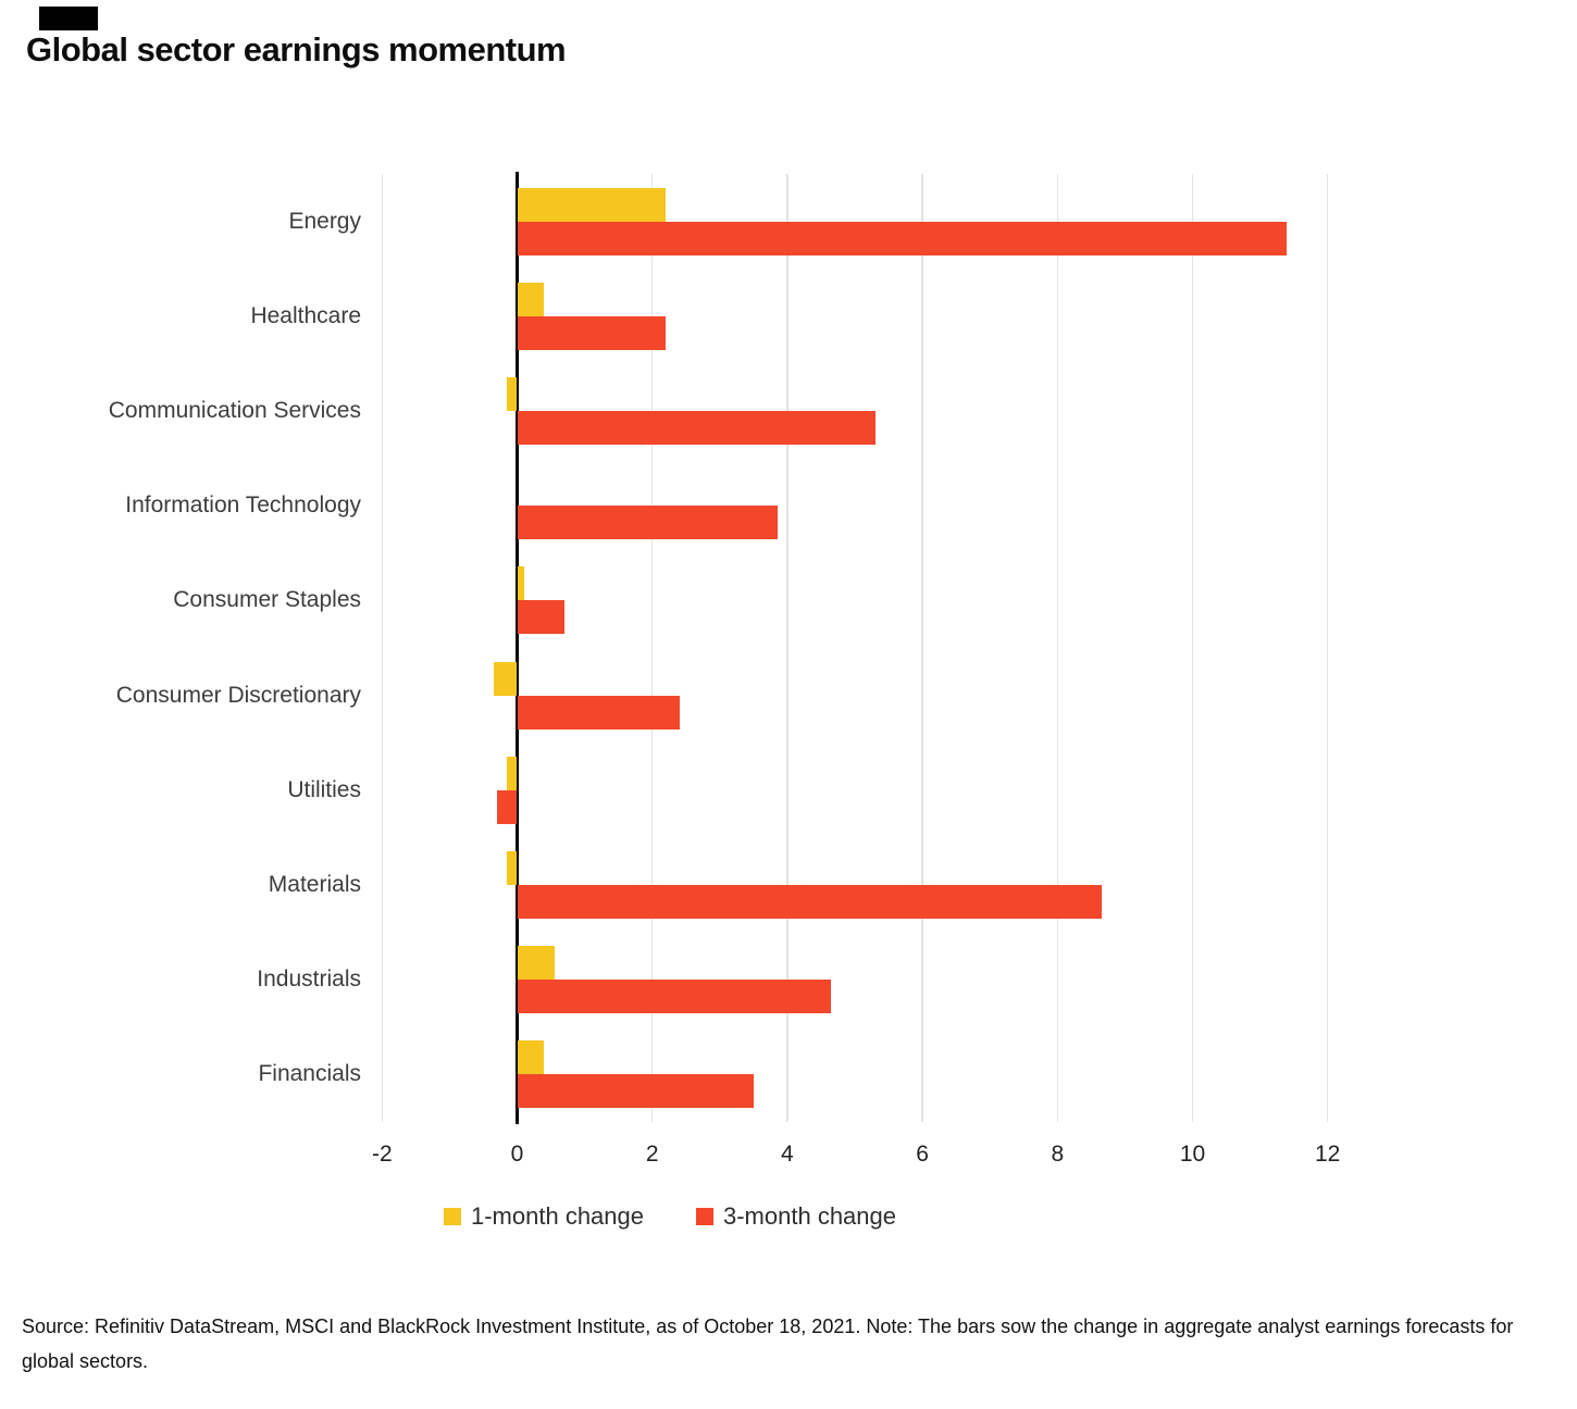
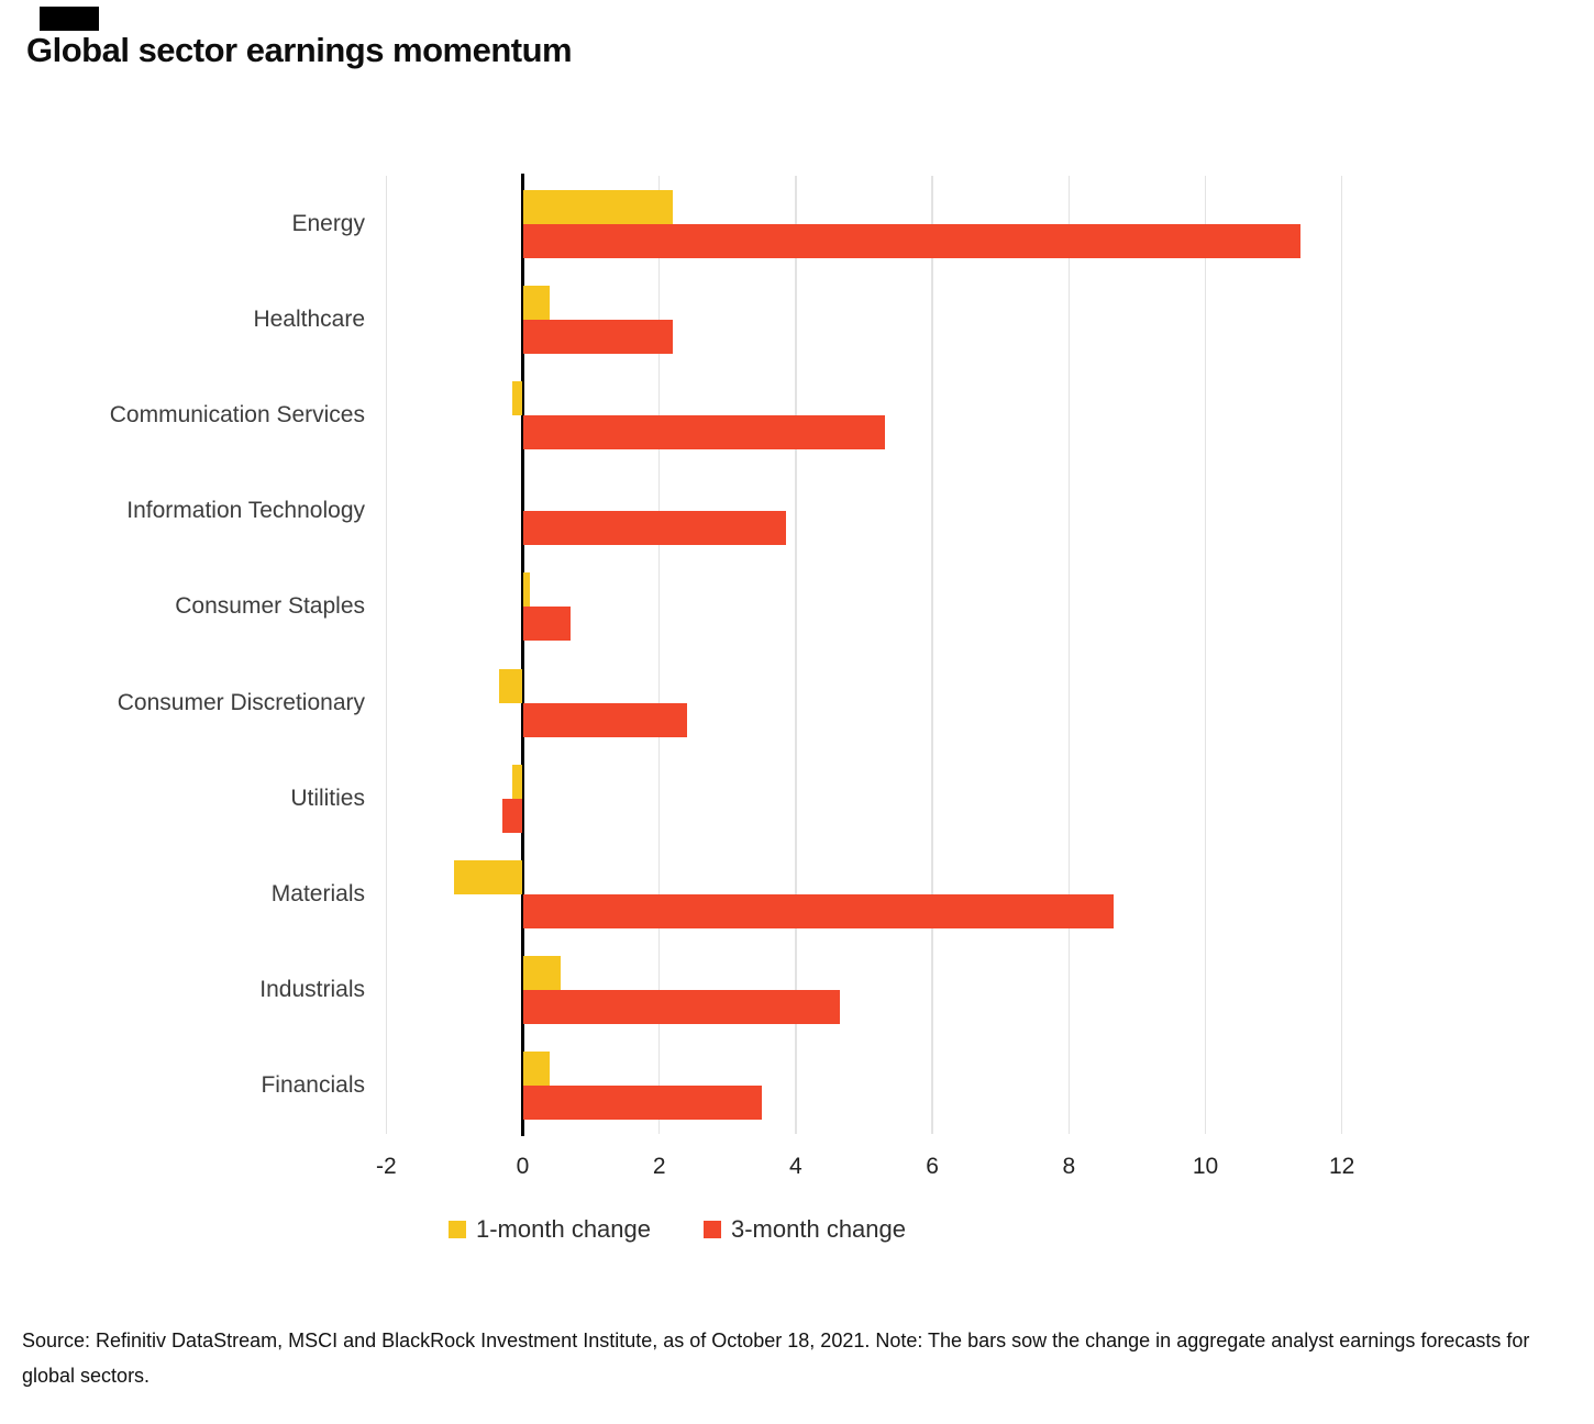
1-month change/Materials: -0.1 -> -1.0
